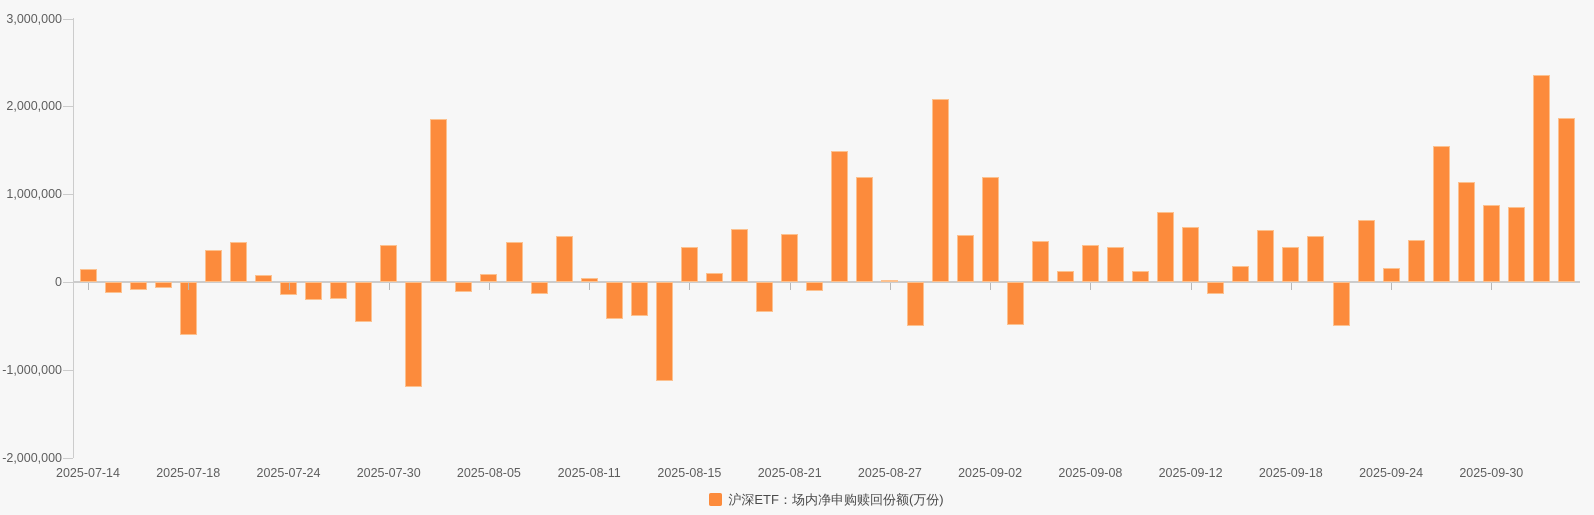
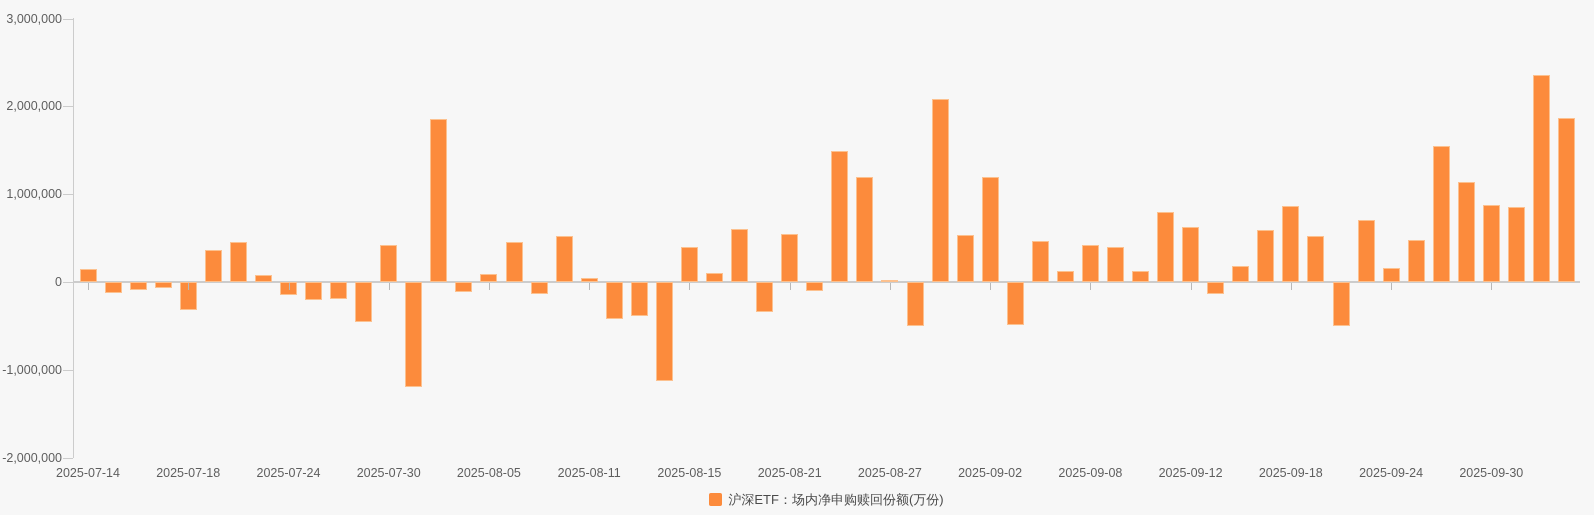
2025-07-18: -600000 -> -300000
2025-09-18: 400000 -> 900000
